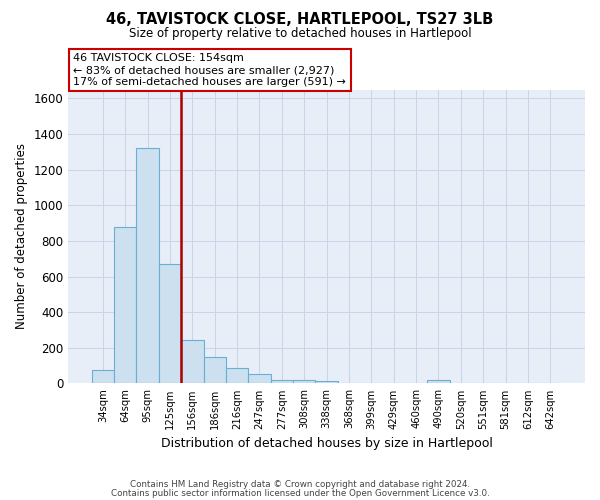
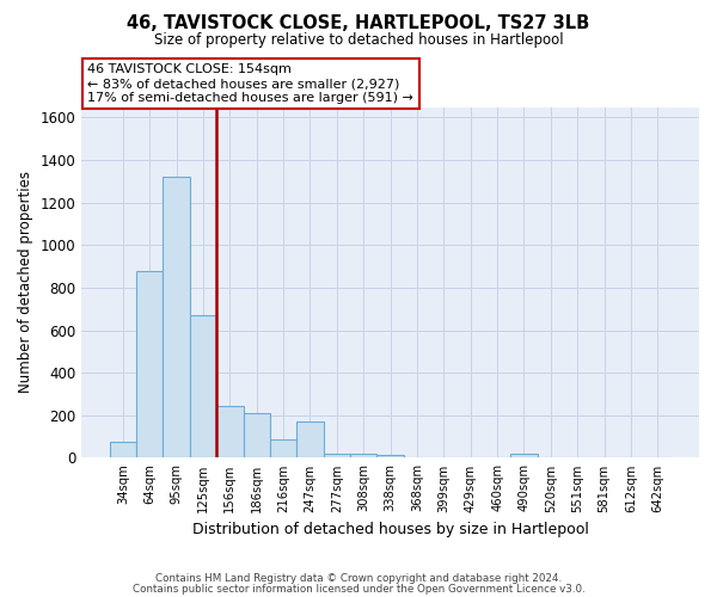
186sqm: 150 -> 210
247sqm: 50 -> 170
